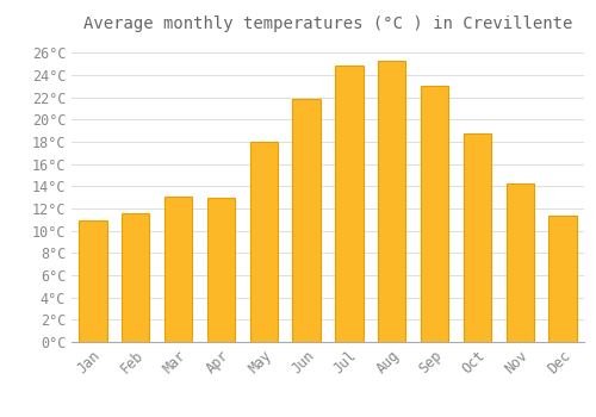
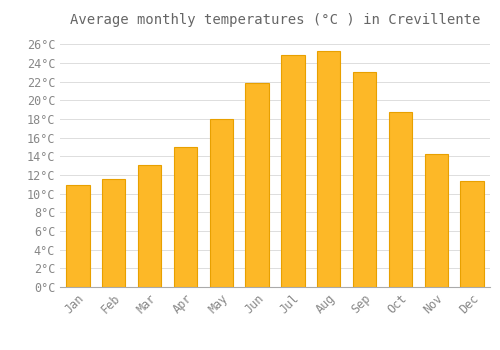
Apr: 13.0°C -> 15.0°C
